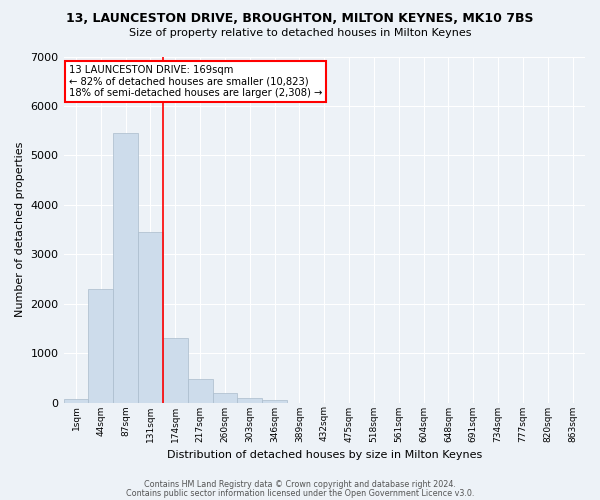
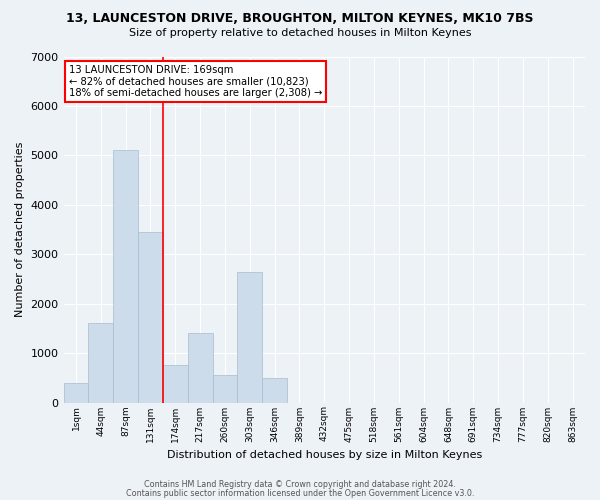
1sqm: 80 -> 400
44sqm: 2300 -> 1600
87sqm: 5450 -> 5100
174sqm: 1300 -> 750
217sqm: 480 -> 1400
260sqm: 200 -> 550
303sqm: 90 -> 2650
346sqm: 60 -> 500
